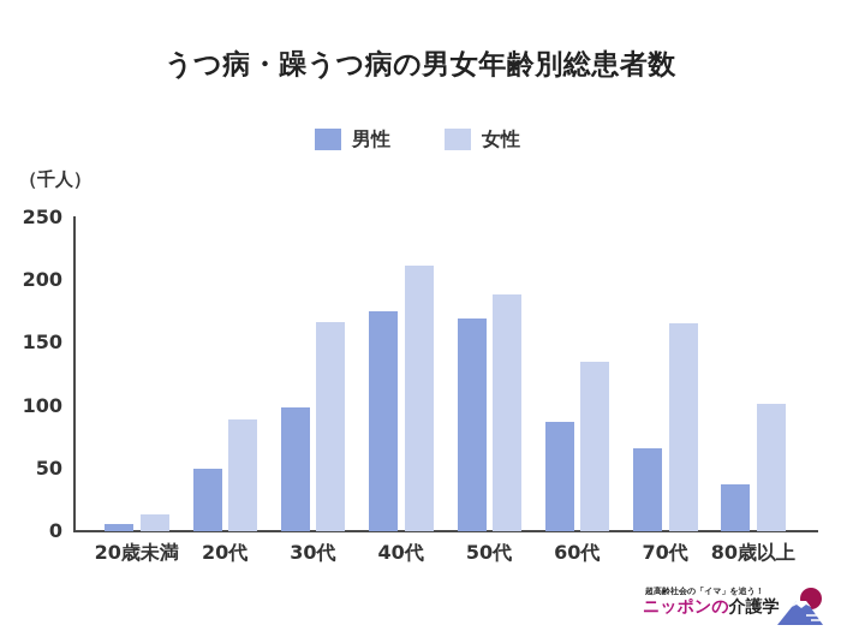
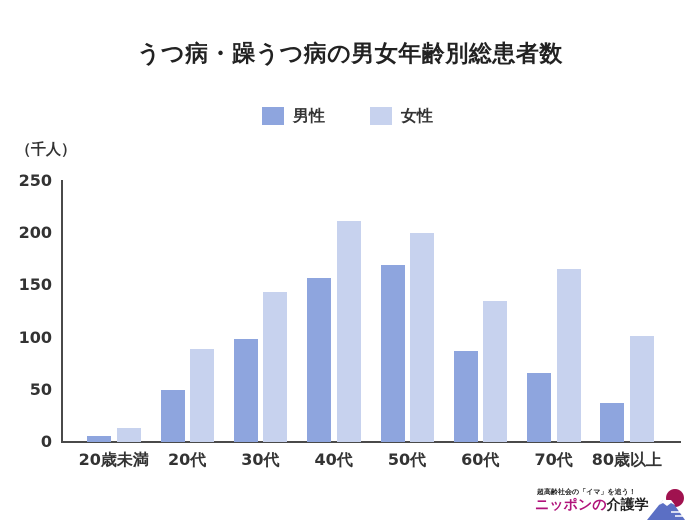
女性/30代: 167 -> 144
男性/40代: 175 -> 157
女性/50代: 189 -> 200
